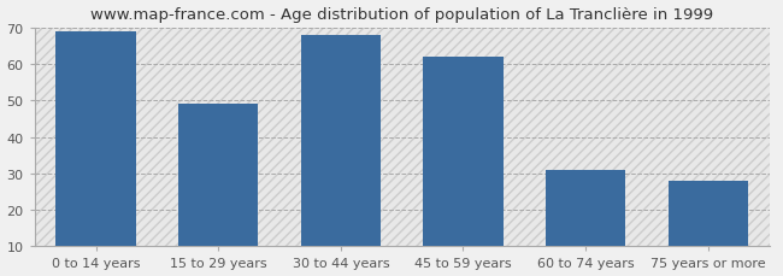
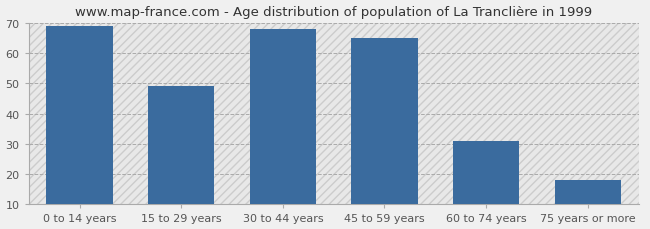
45 to 59 years: 62 -> 65
75 years or more: 28 -> 18
